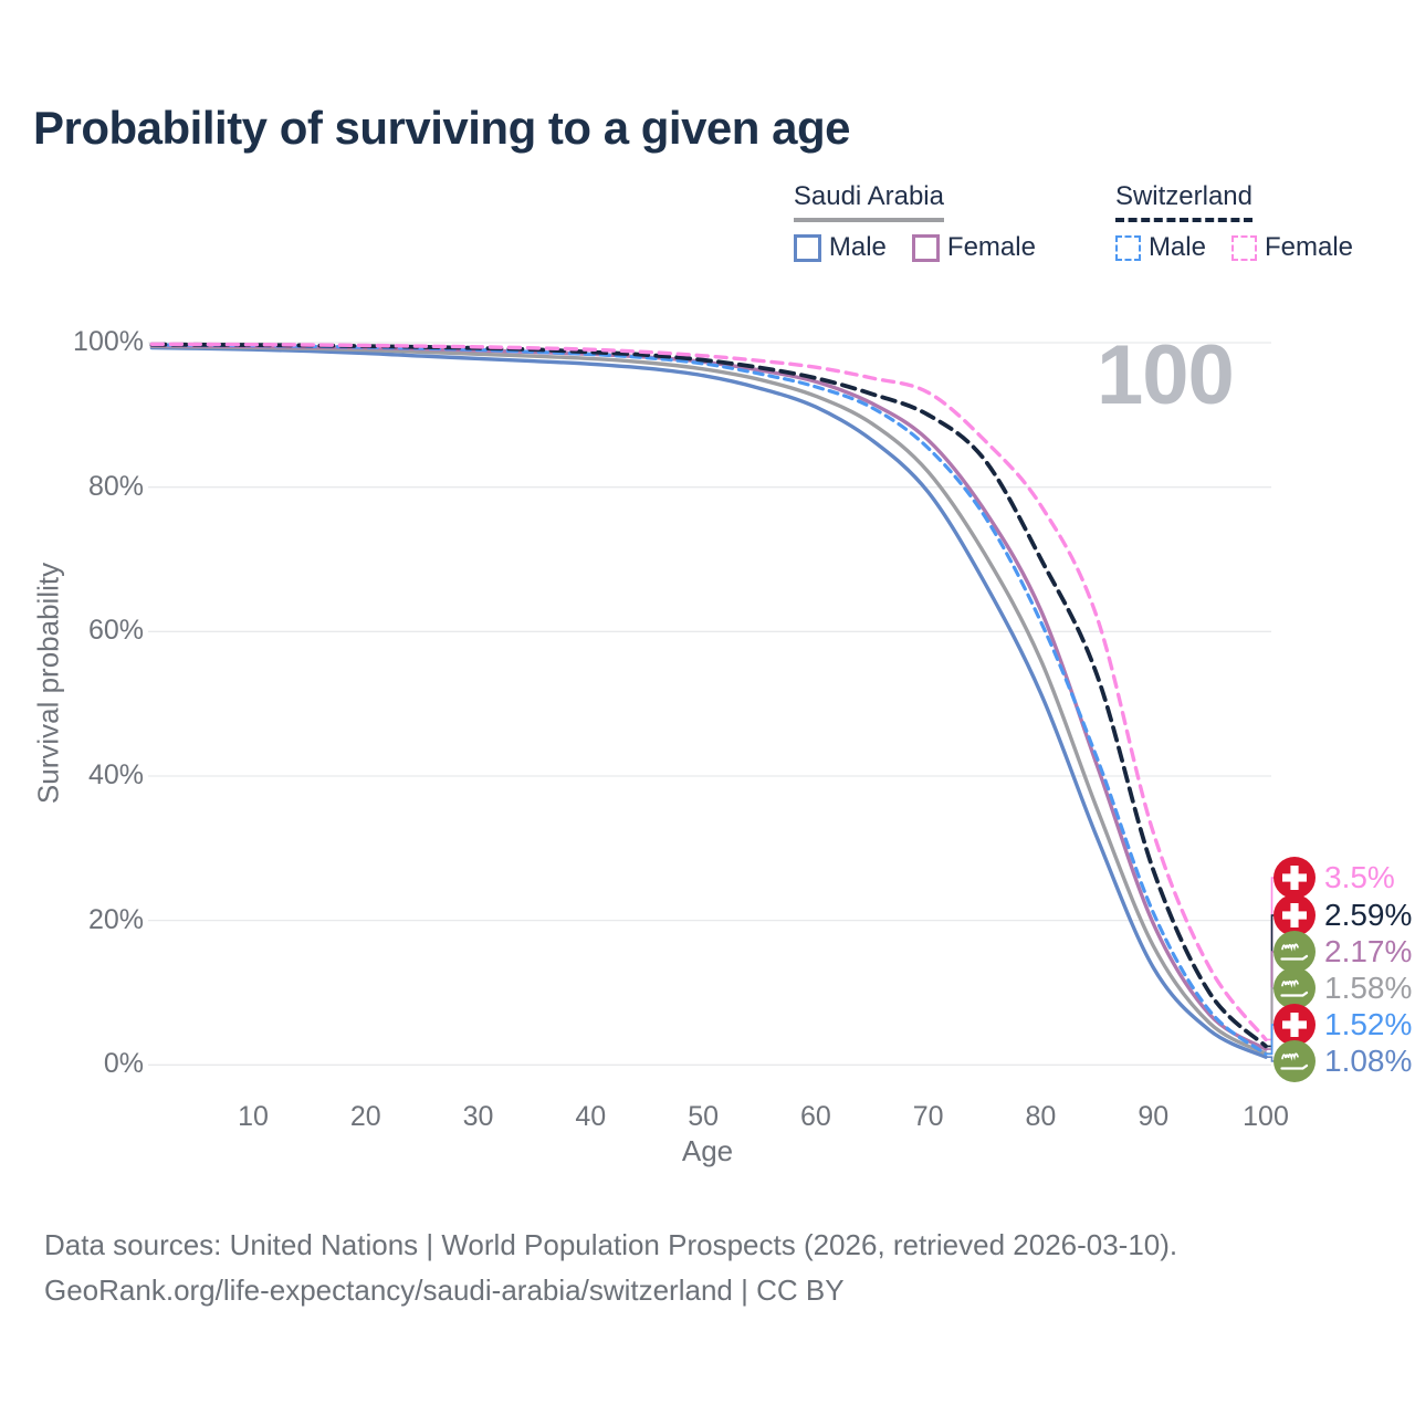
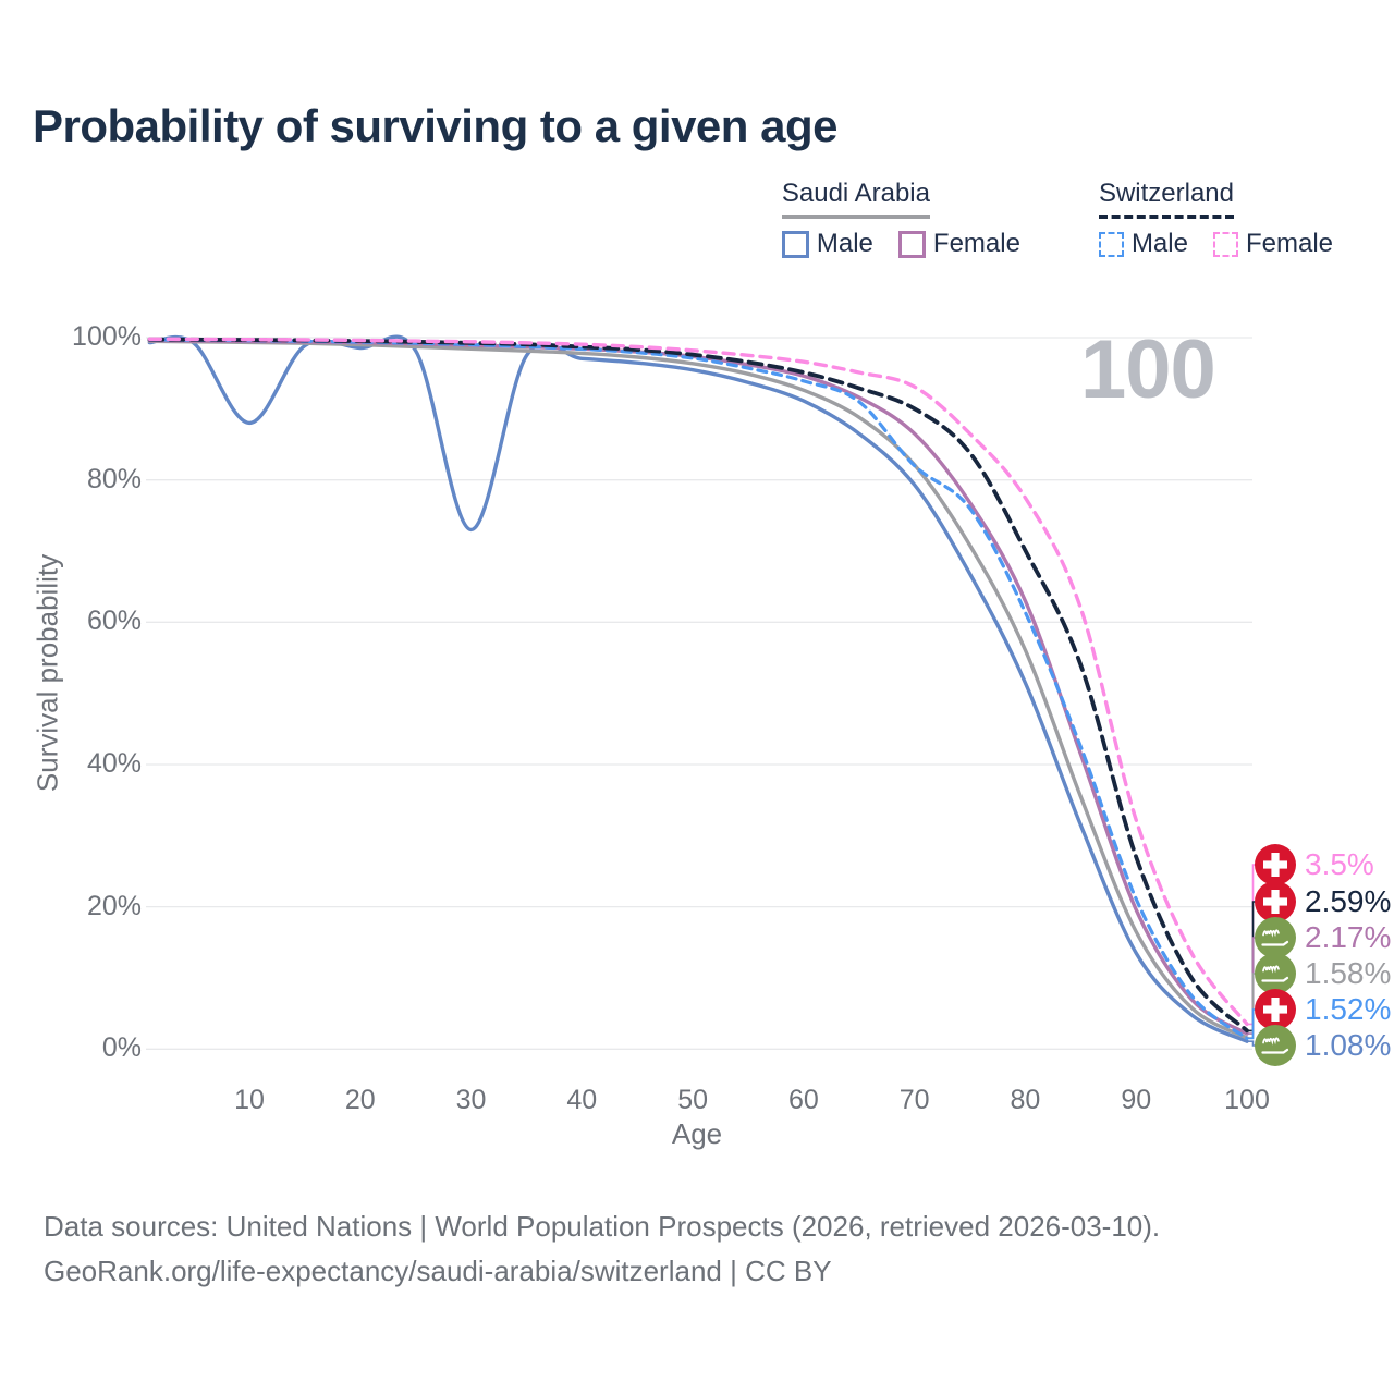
Saudi Arabia Male/10: 99% -> 88%
Saudi Arabia Male/30: 98% -> 73%
Switzerland Male/70: 85% -> 82%
